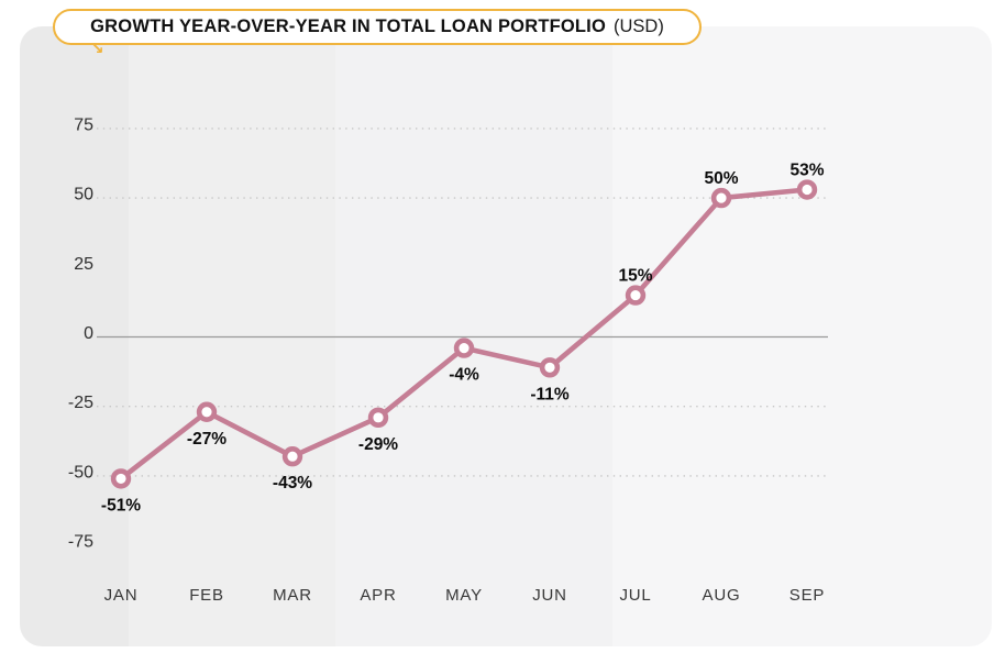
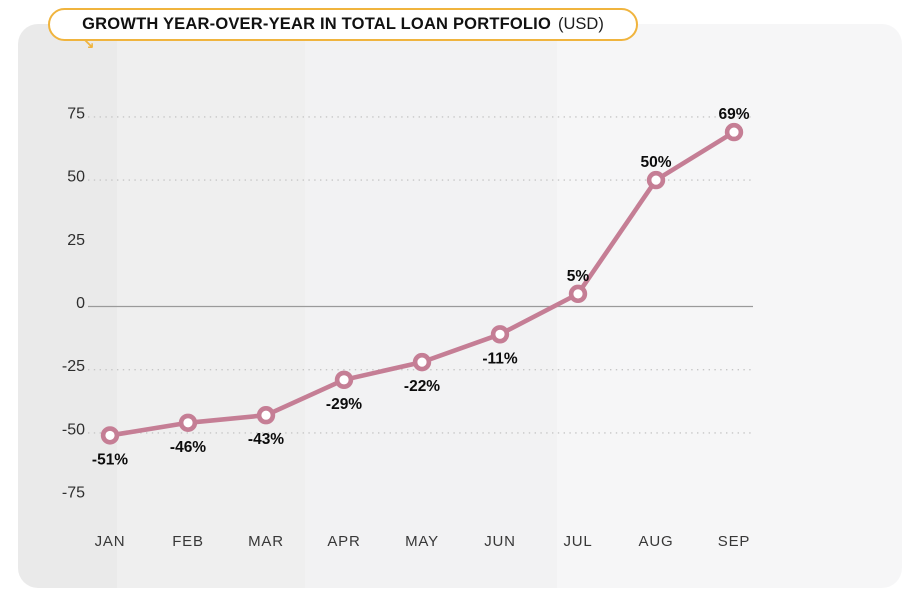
FEB: -27% -> -46%
MAY: -4% -> -22%
JUL: 15% -> 5%
SEP: 53% -> 69%
